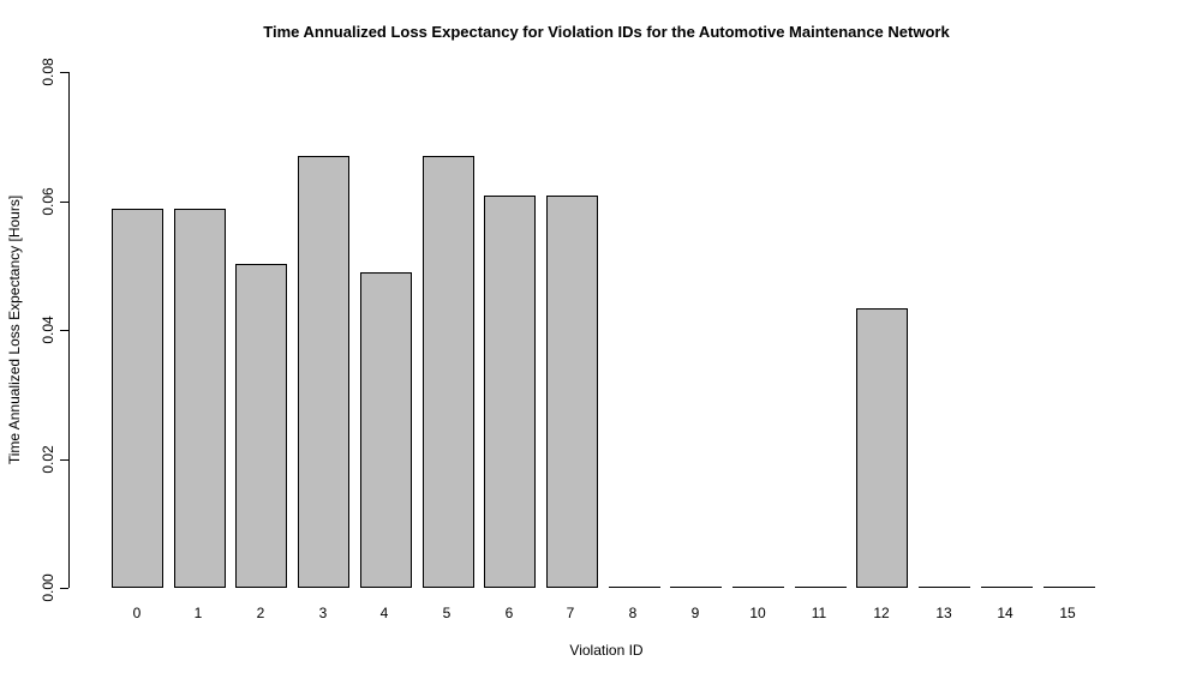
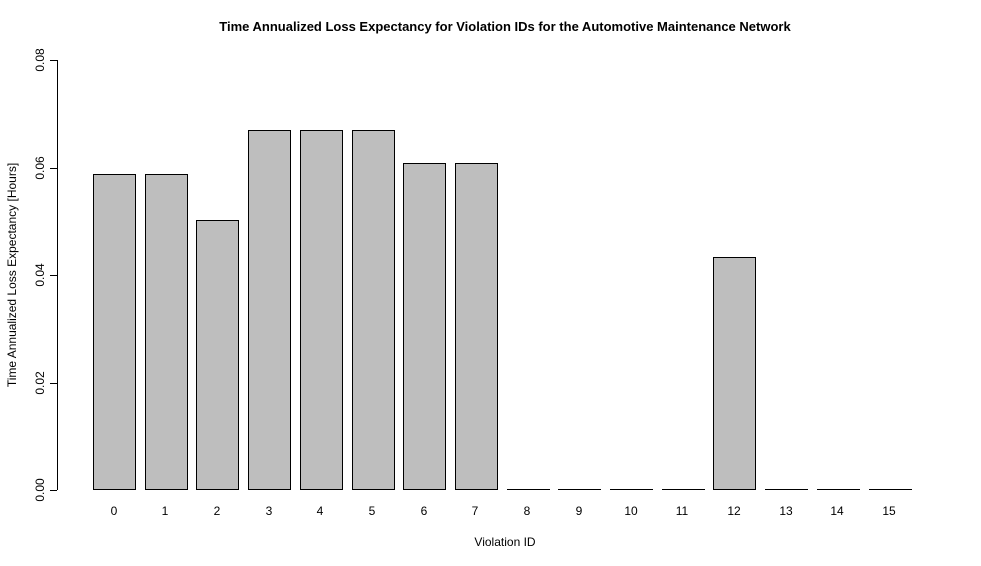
4: 0.049 -> 0.067
